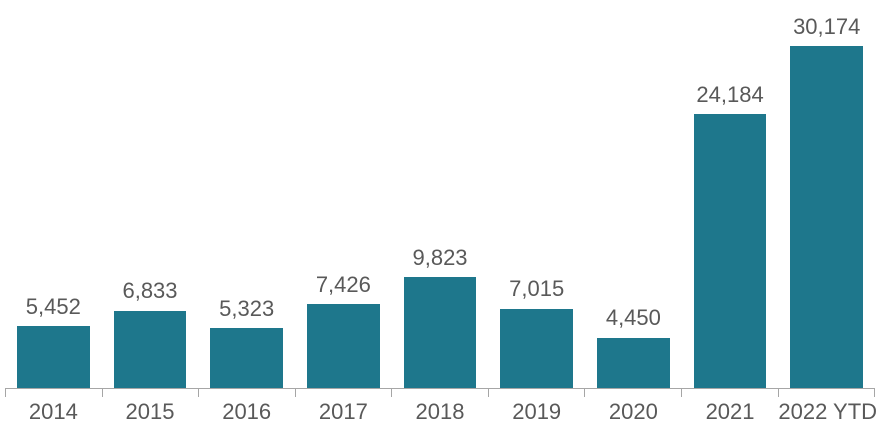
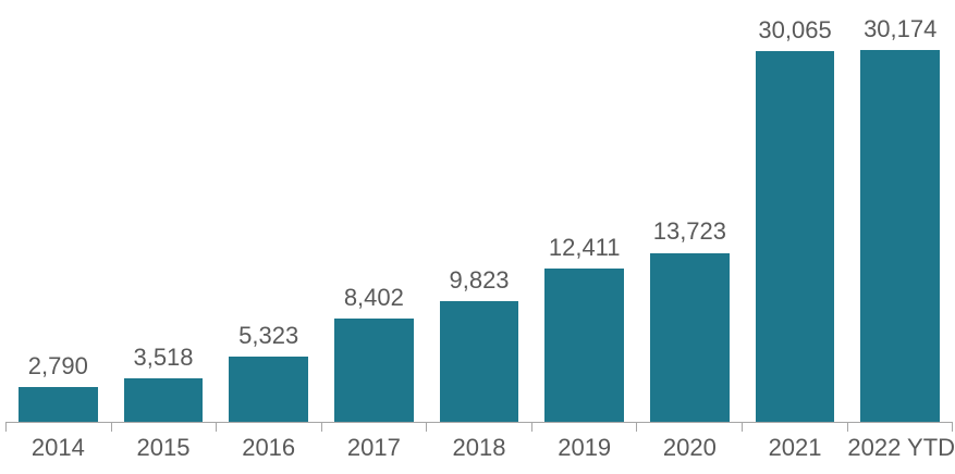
2014: 5,452 -> 2,790
2015: 6,833 -> 3,518
2017: 7,426 -> 8,402
2019: 7,015 -> 12,411
2020: 4,450 -> 13,723
2021: 24,184 -> 30,065
